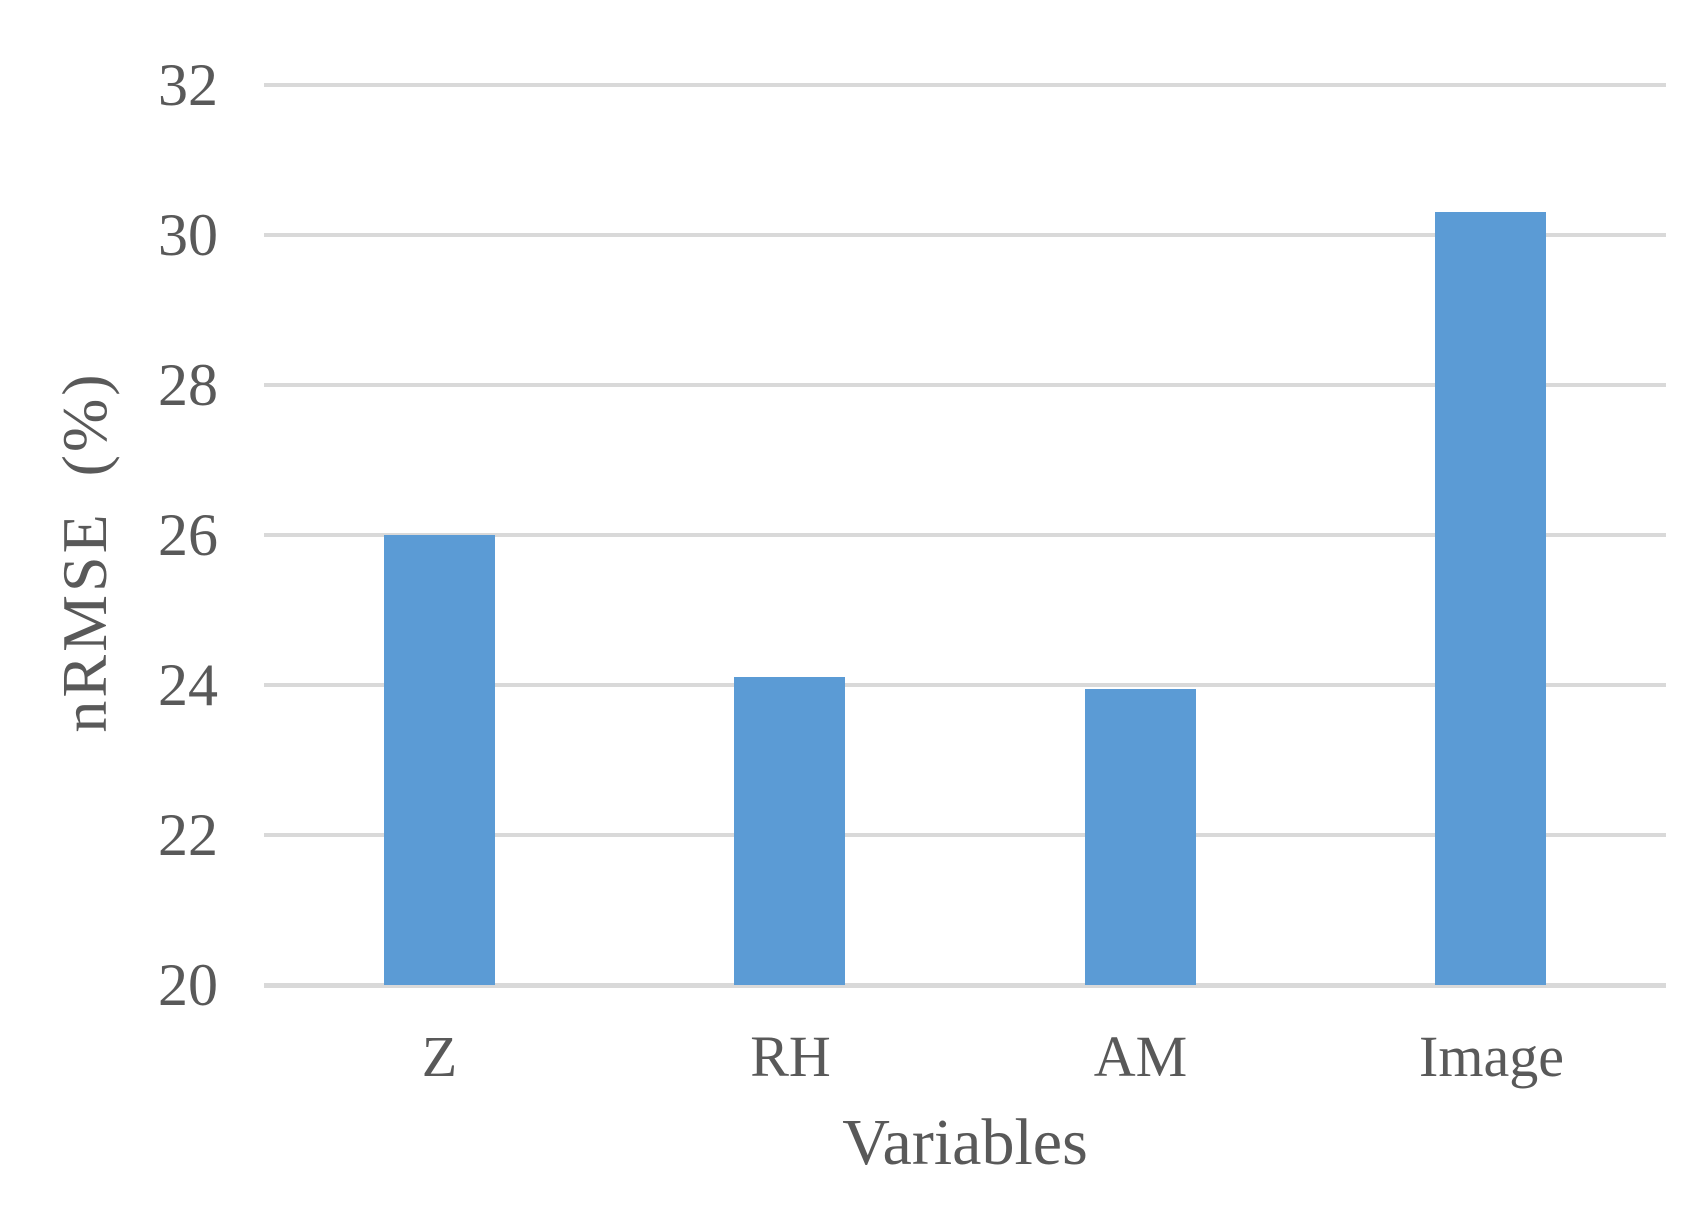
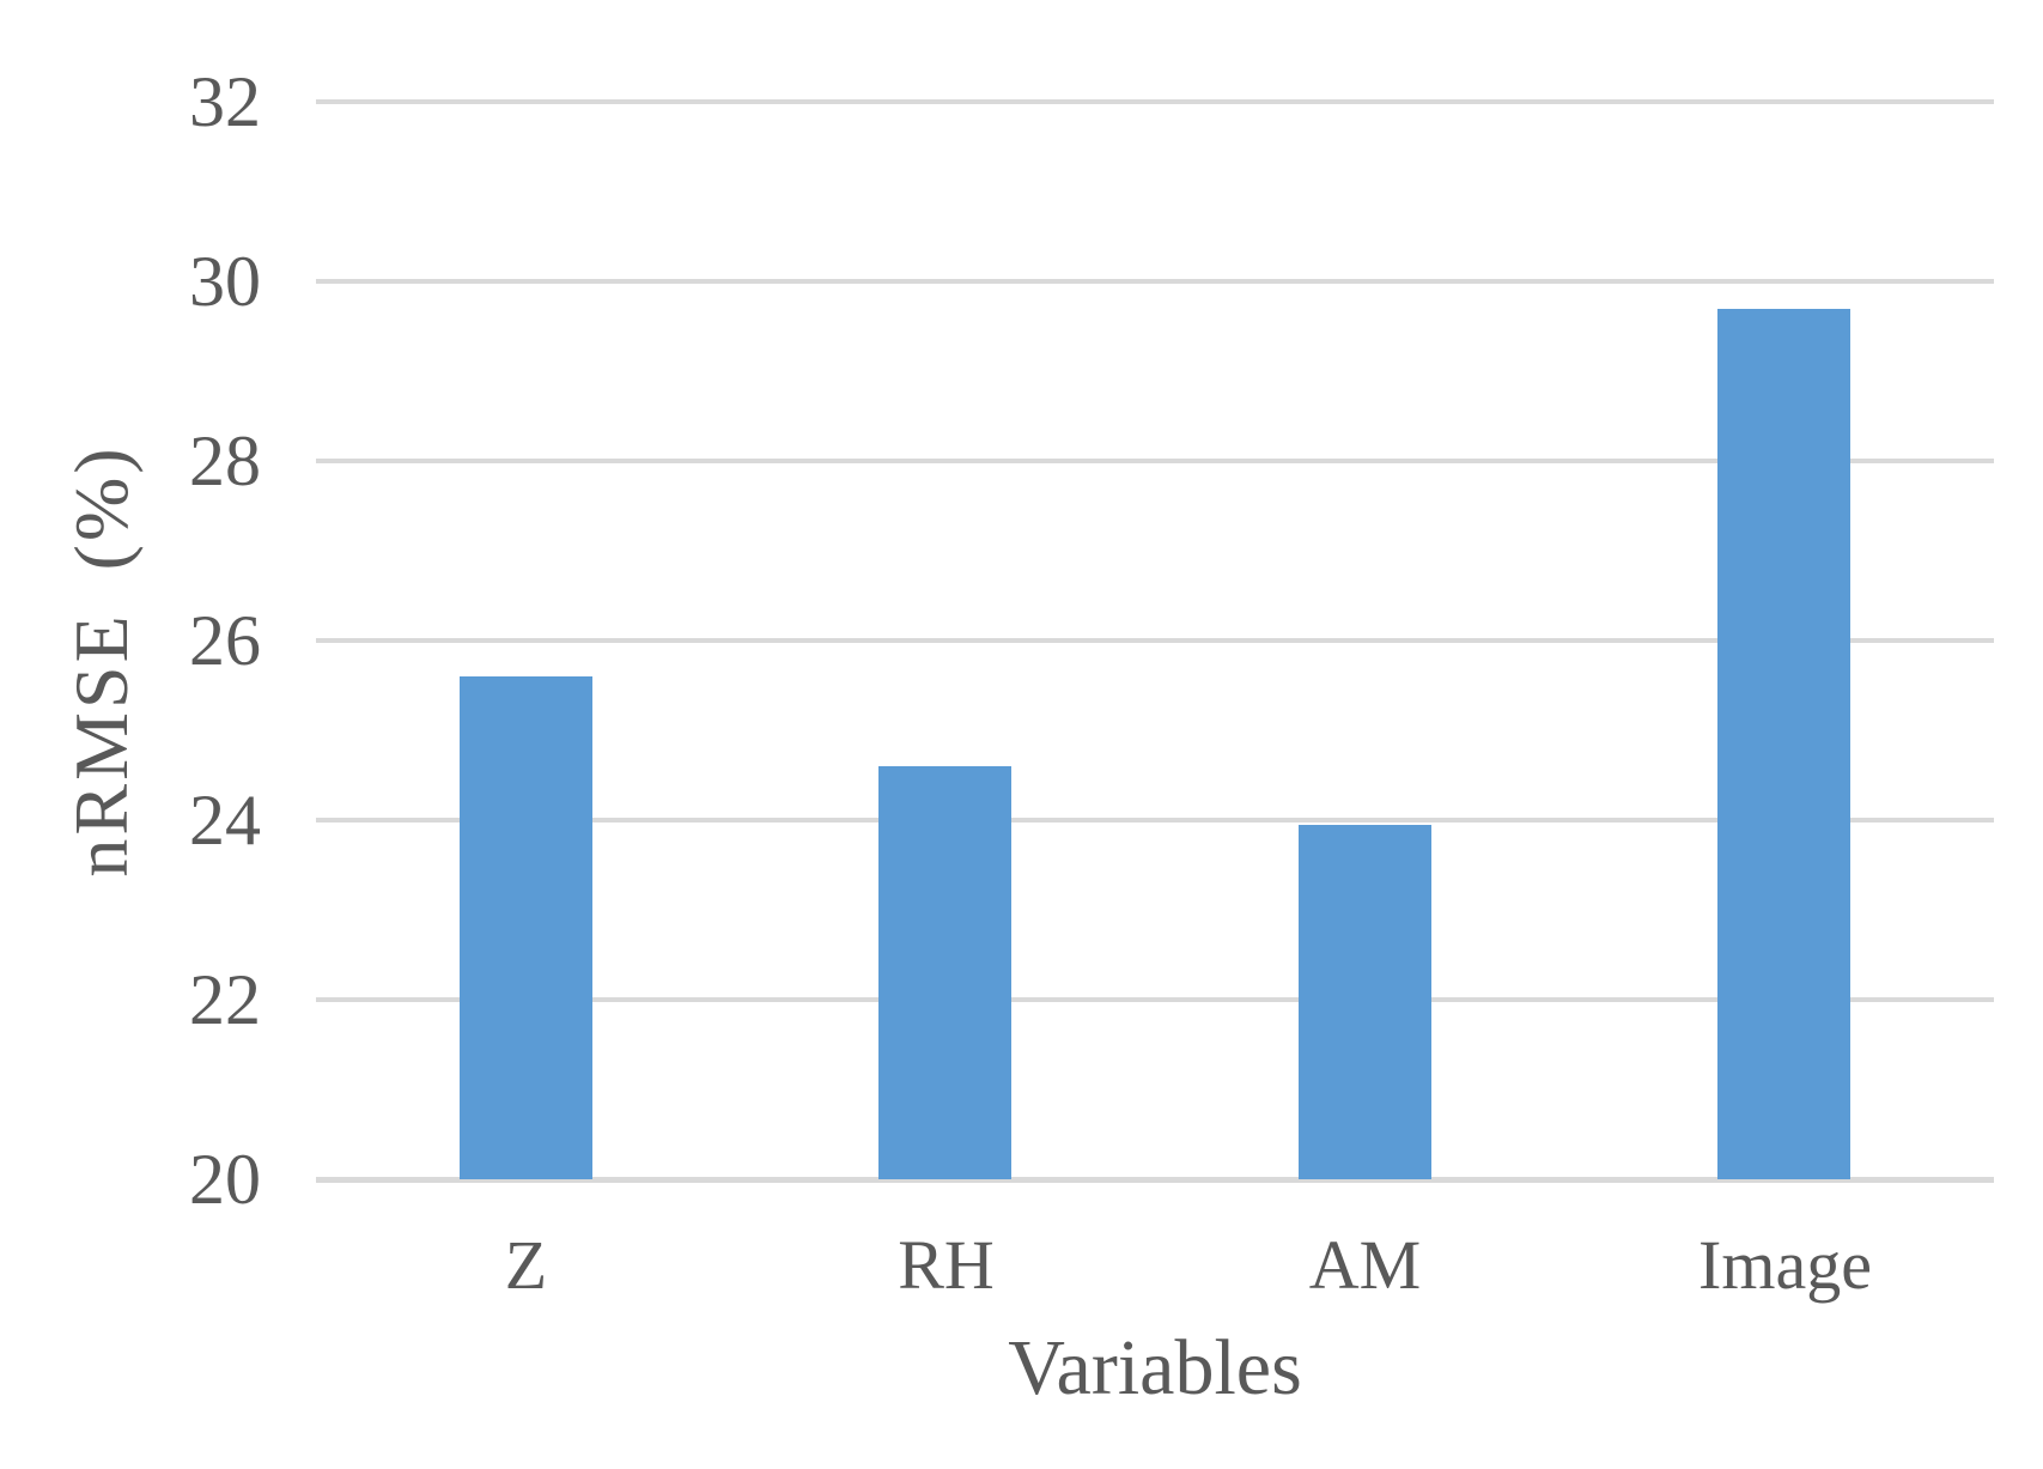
Z: 26.0 -> 25.6
RH: 24.1 -> 24.6
Image: 30.3 -> 29.7
